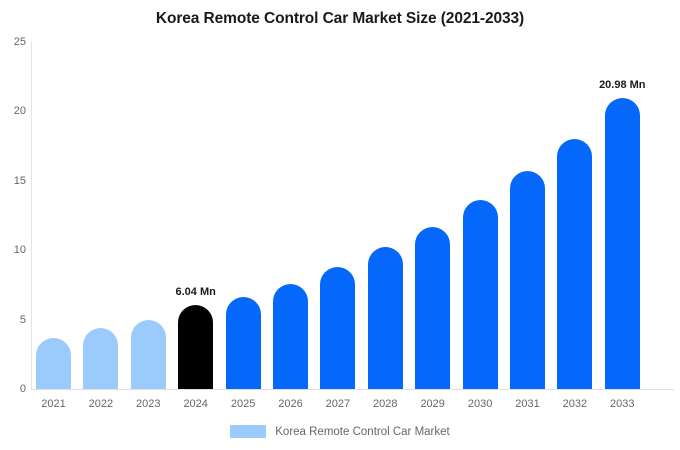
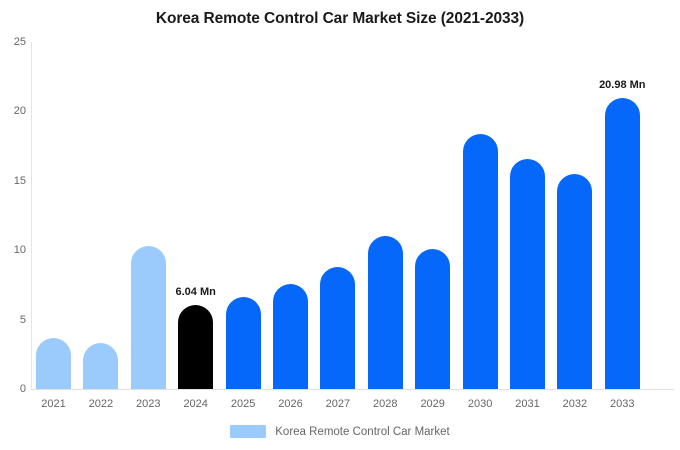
2022: 4.4 -> 3.3
2023: 5.0 -> 10.3
2028: 10.2 -> 11.0
2029: 11.7 -> 10.1
2030: 13.6 -> 18.4
2031: 15.7 -> 16.6
2032: 18.0 -> 15.5
